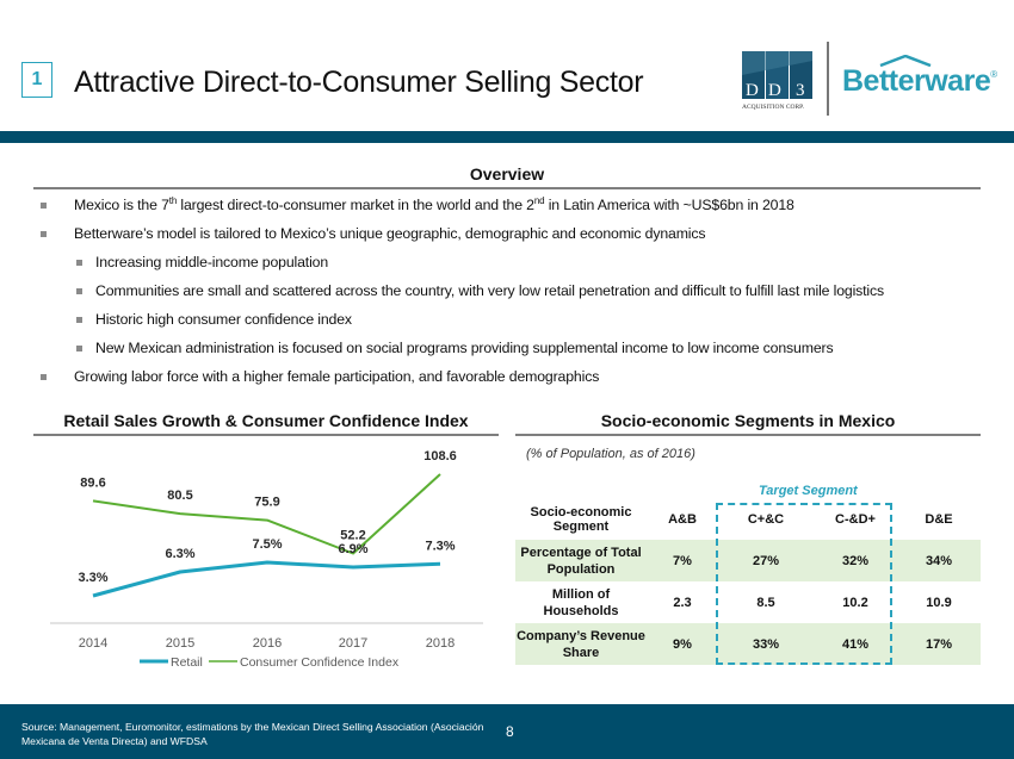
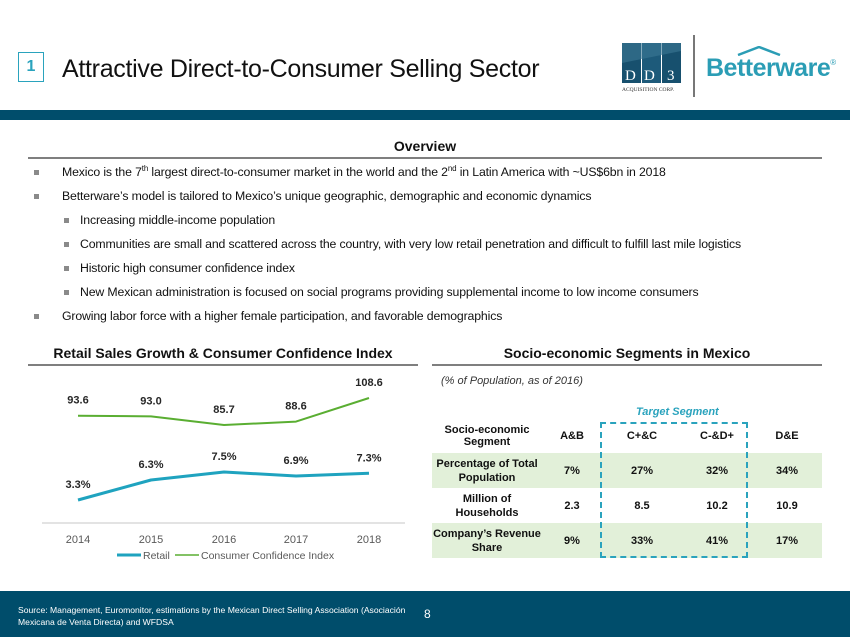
Consumer Confidence Index/2014: 89.6 -> 93.6
Consumer Confidence Index/2015: 80.5 -> 93.0
Consumer Confidence Index/2016: 75.9 -> 85.7
Consumer Confidence Index/2017: 52.2 -> 88.6
